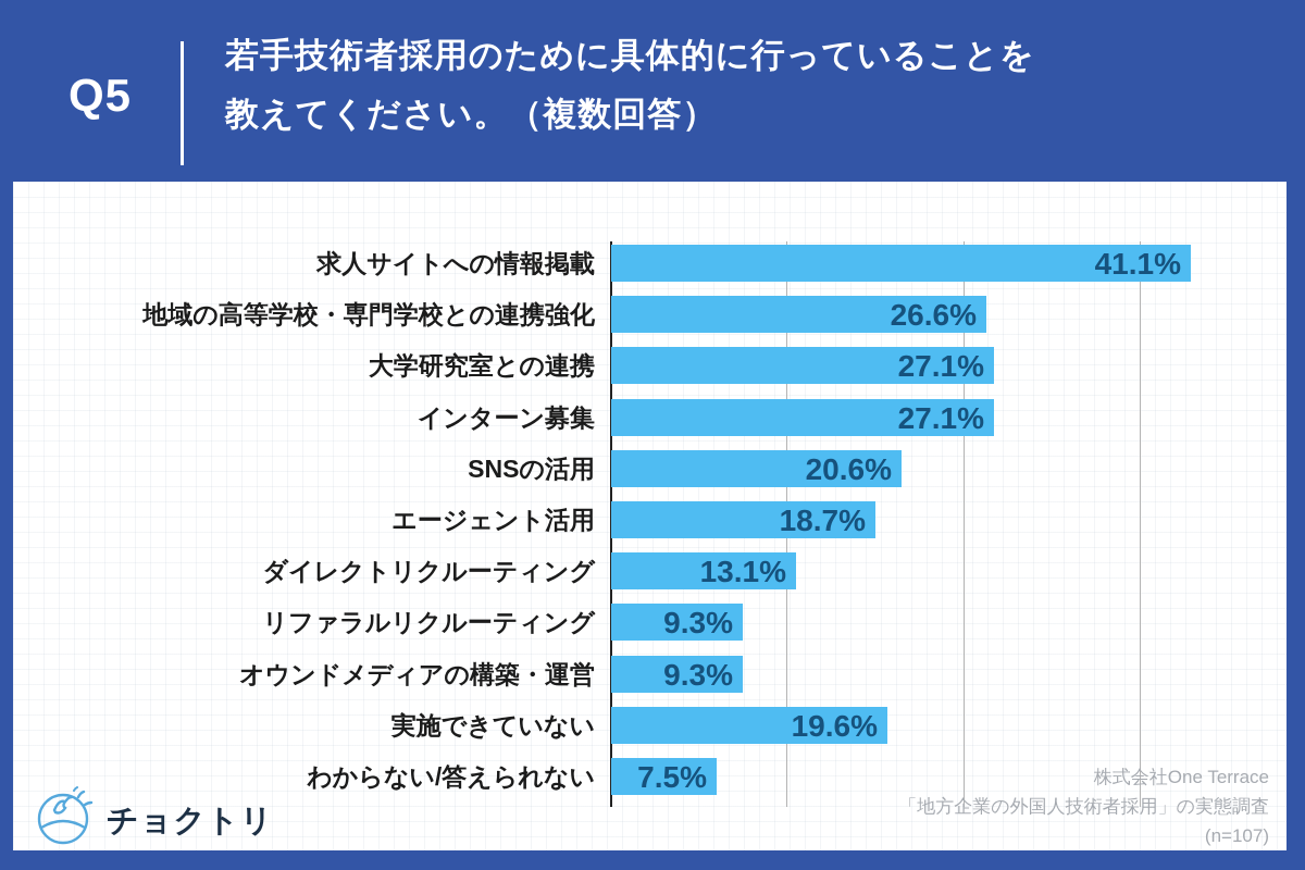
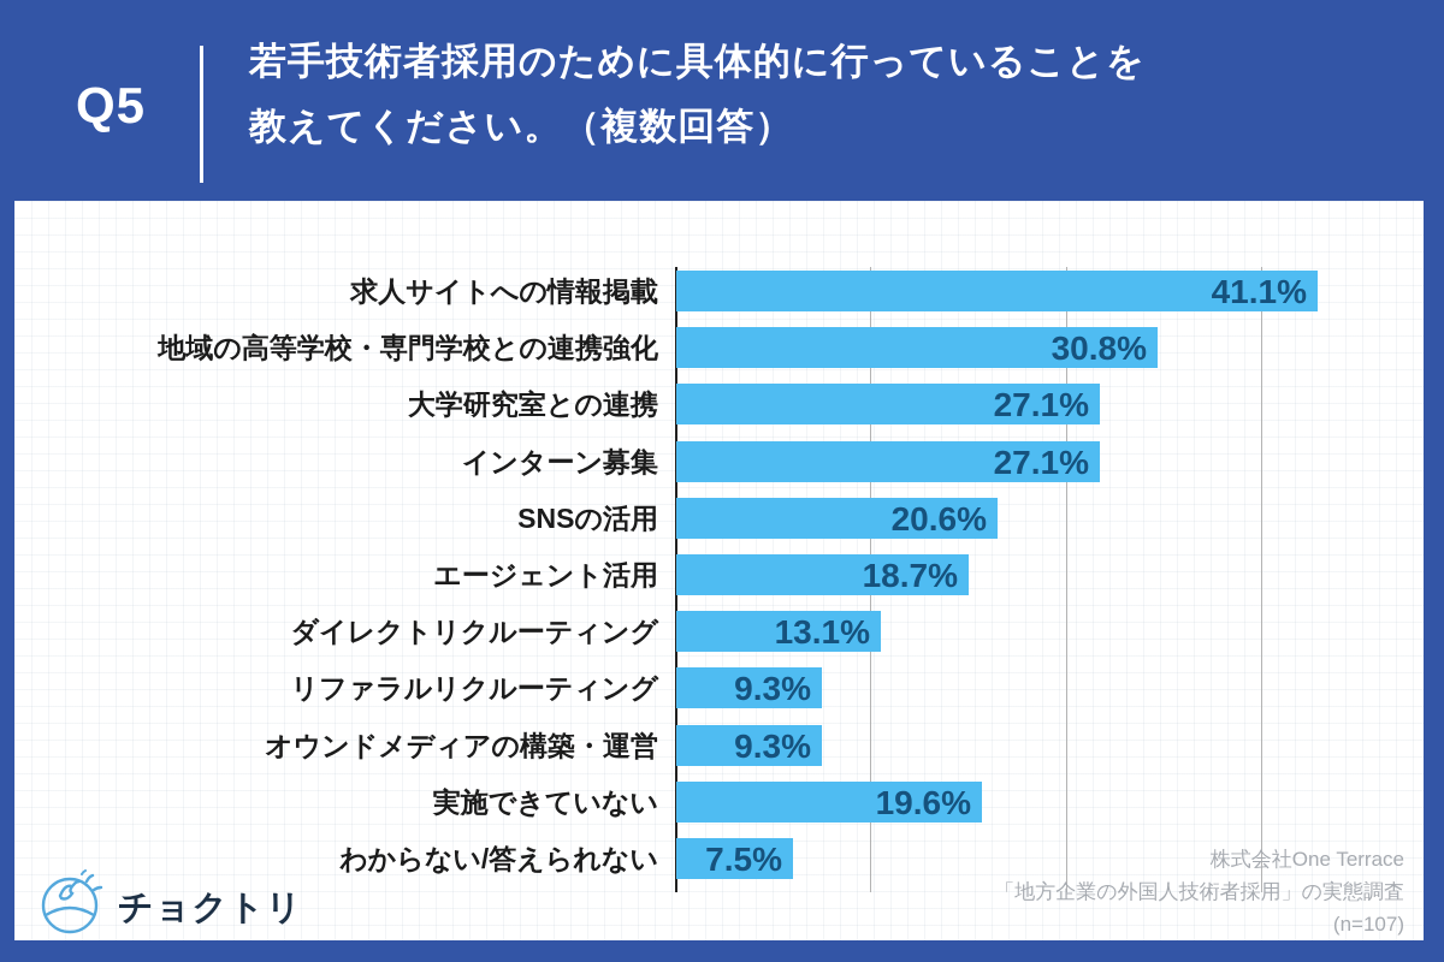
地域の高等学校・専門学校との連携強化: 26.6% -> 30.8%
